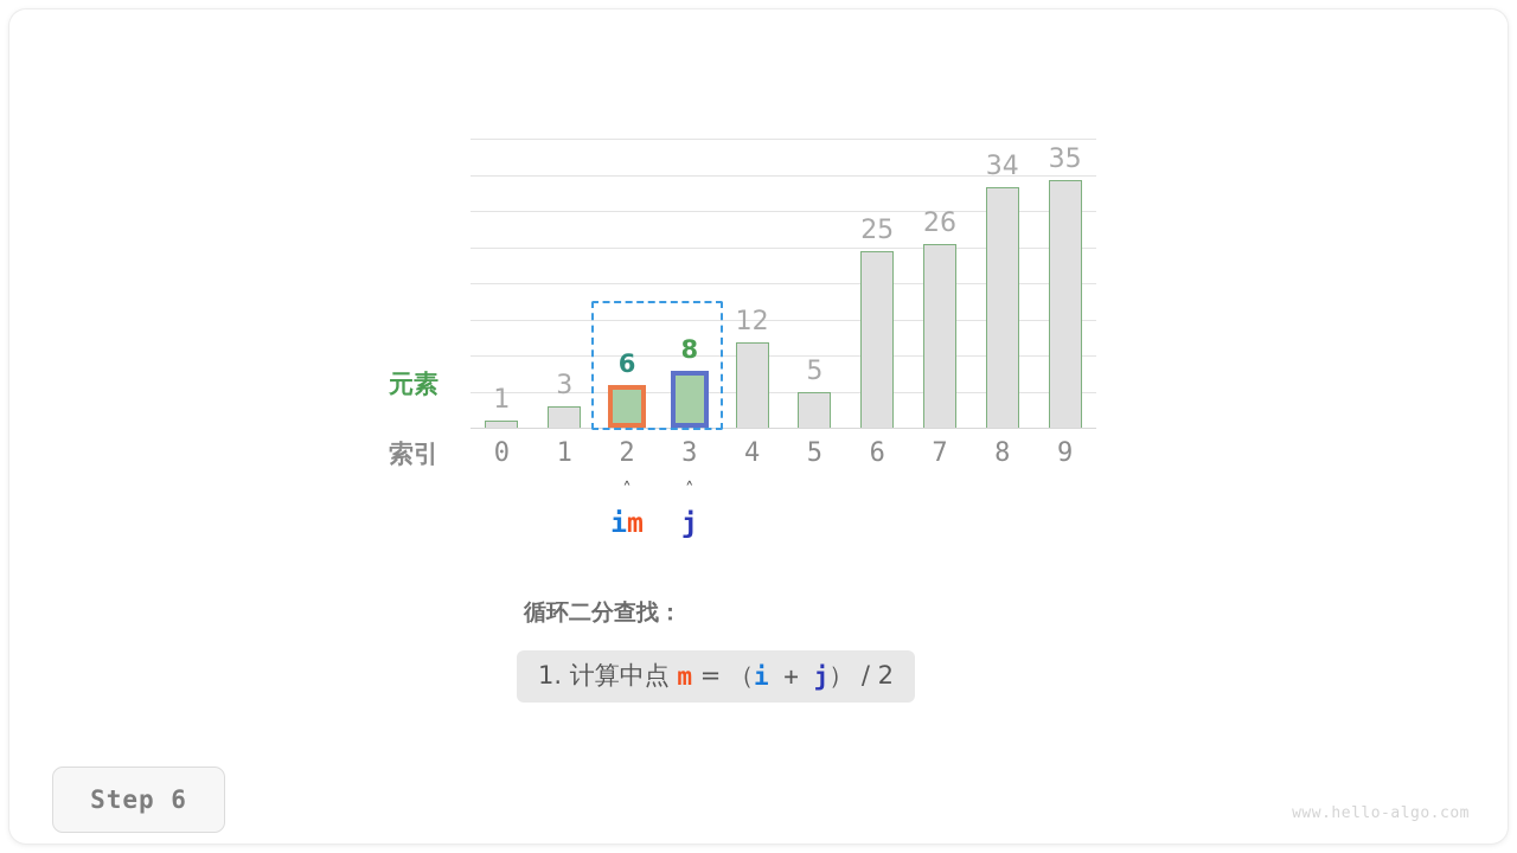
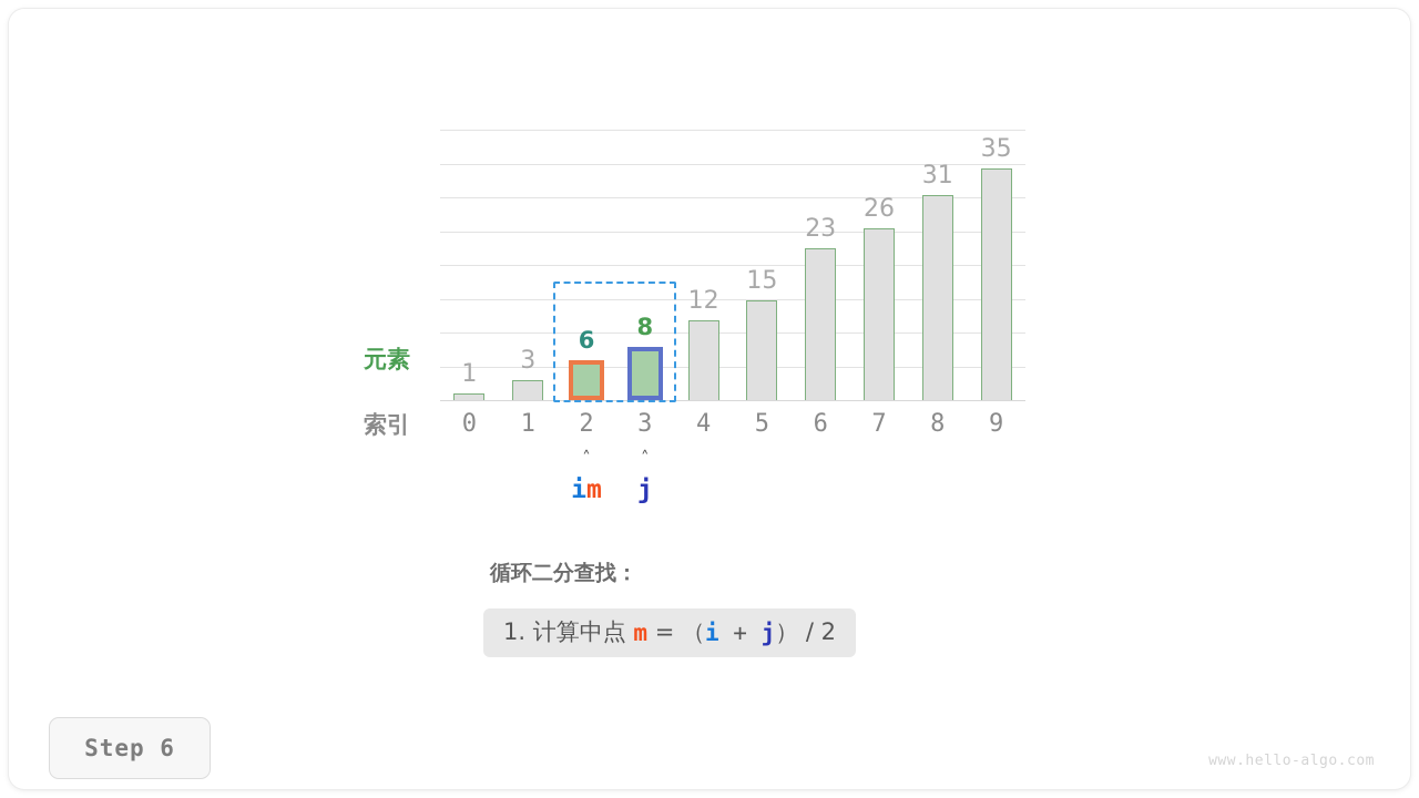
5: 5 -> 15
6: 25 -> 23
8: 34 -> 31
